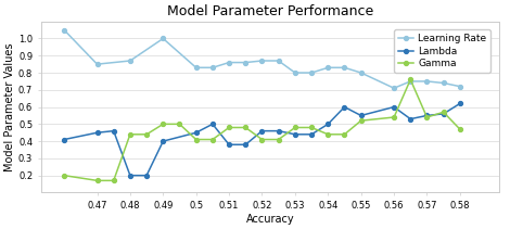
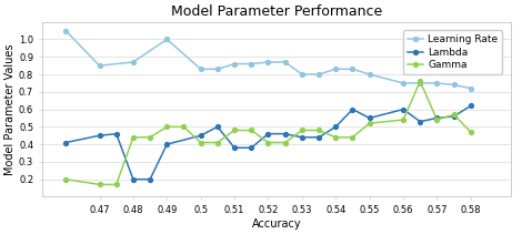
Learning Rate/0.56: 0.71 -> 0.75
